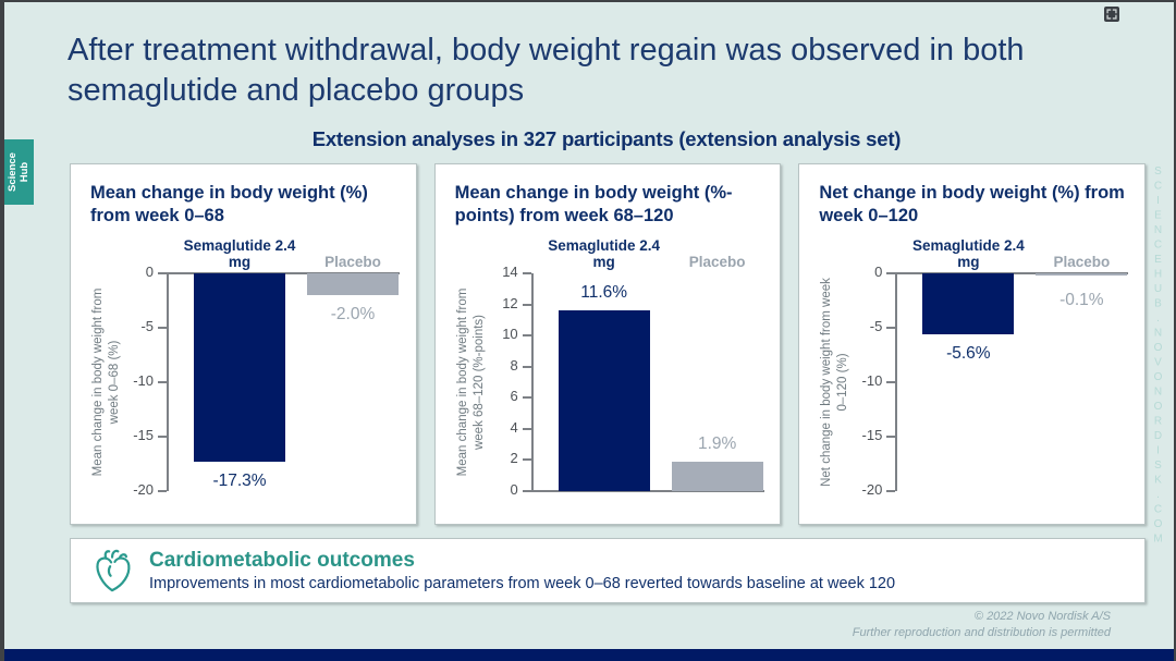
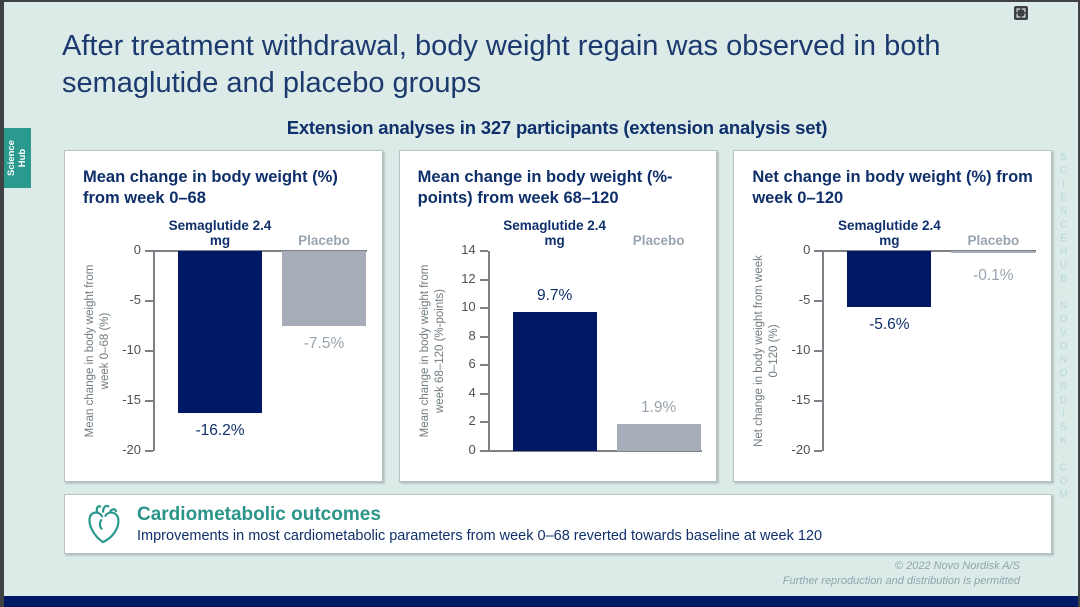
Mean change in body weight (%) from week 0–68/Semaglutide 2.4 mg: -17.3% -> -16.2%
Mean change in body weight (%) from week 0–68/Placebo: -2.0% -> -7.5%
Mean change in body weight (%-points) from week 68–120/Semaglutide 2.4 mg: 11.6% -> 9.7%
